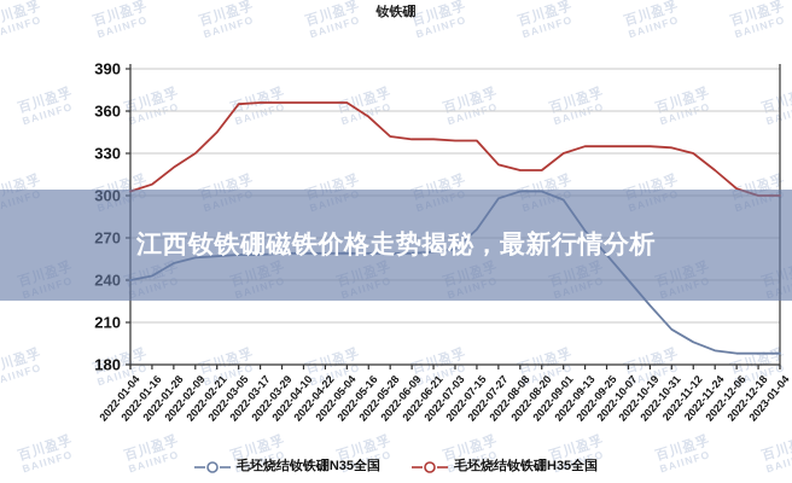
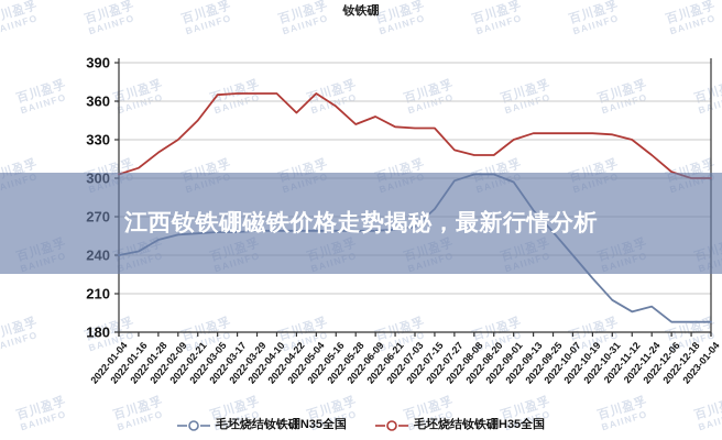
毛坯烧结钕铁硼H35全国/2022-04-22: 366 -> 351
毛坯烧结钕铁硼H35全国/2022-06-09: 340 -> 348
毛坯烧结钕铁硼N35全国/2022-11-24: 190 -> 200
